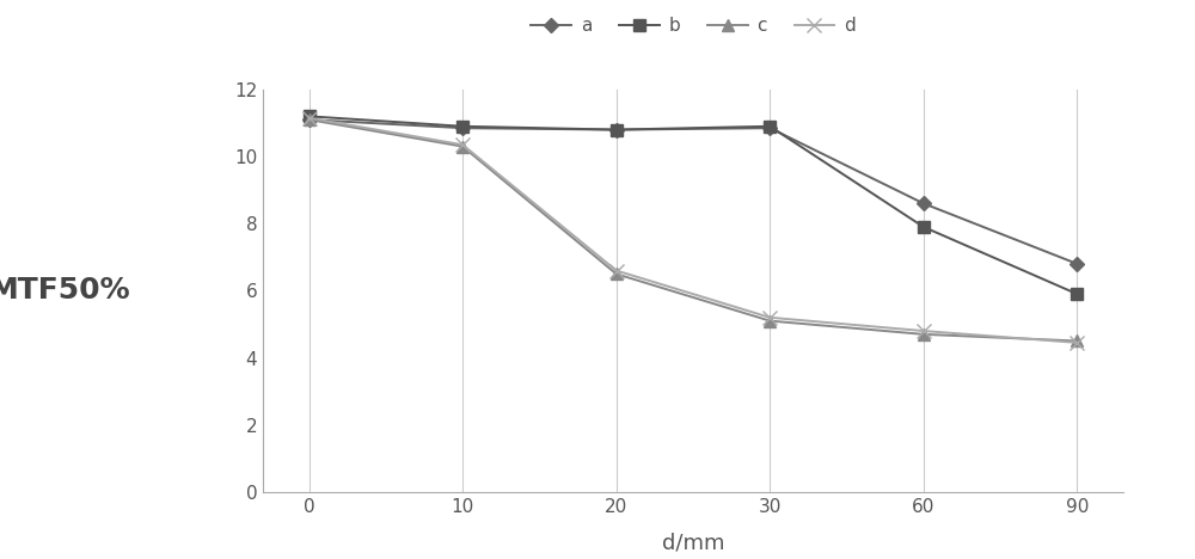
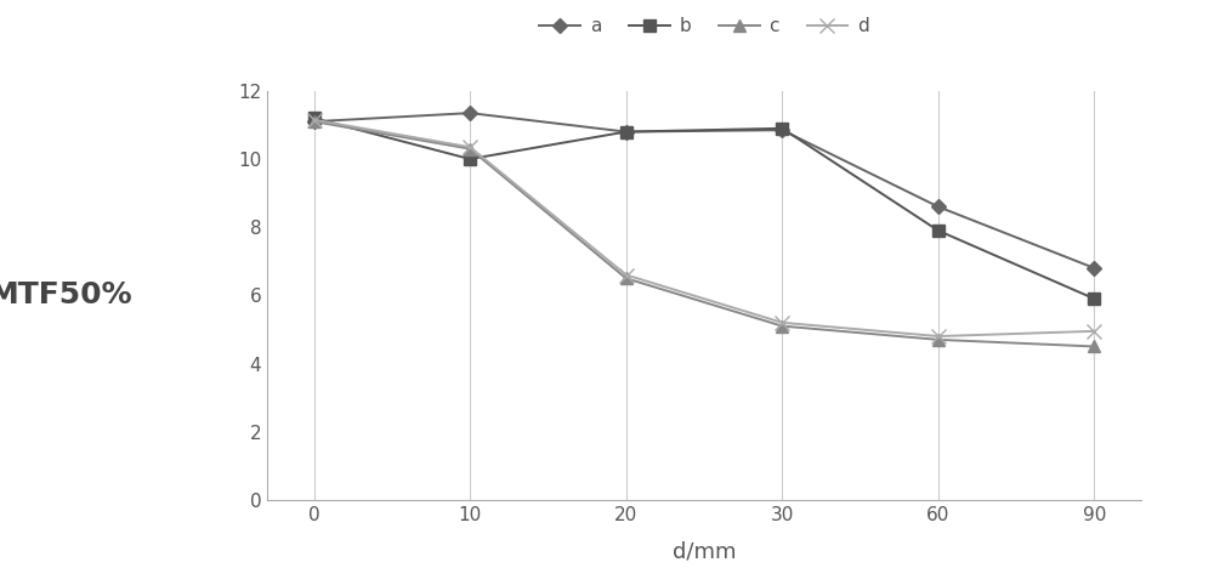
a/10: 10.85 -> 11.35
b/10: 10.9 -> 10.0
d/90: 4.45 -> 4.95
